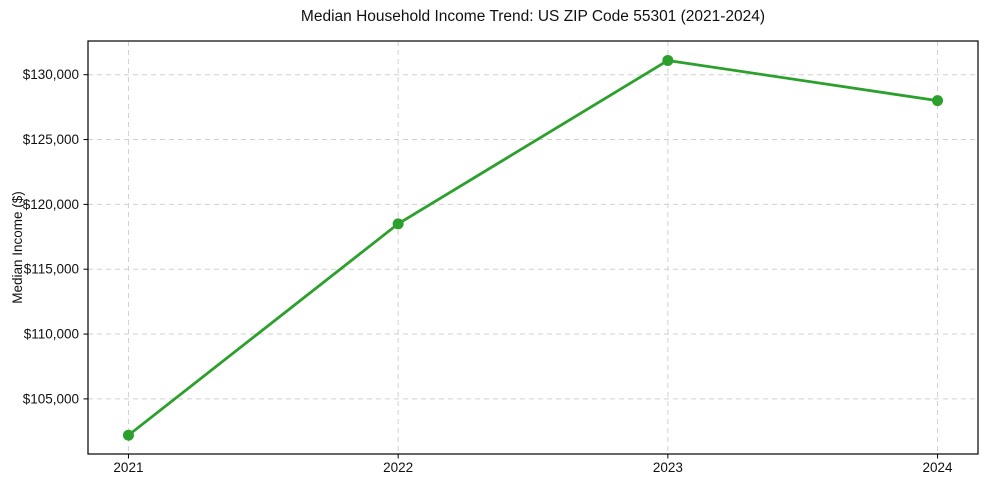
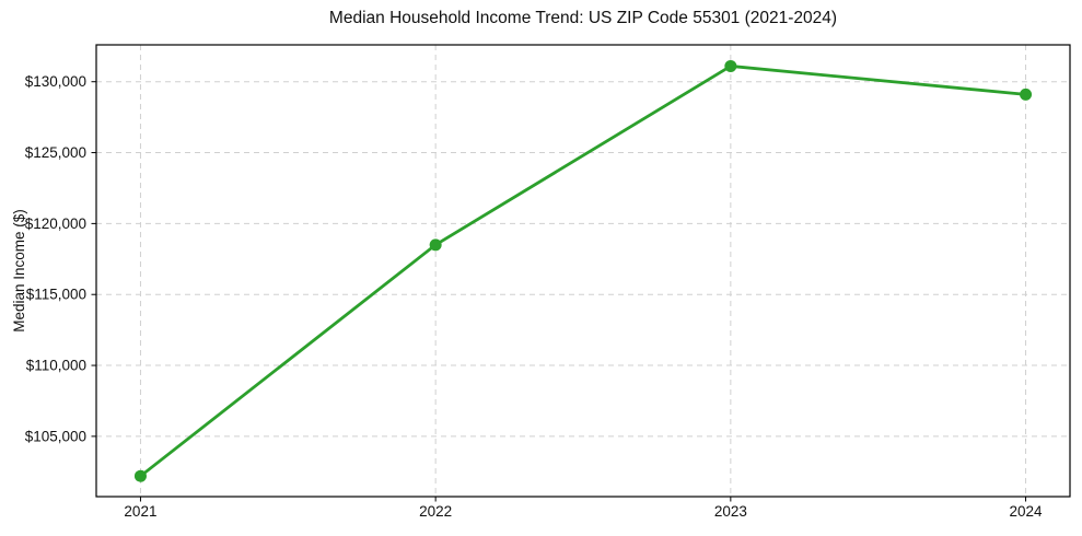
2024: $128000 -> $129100
